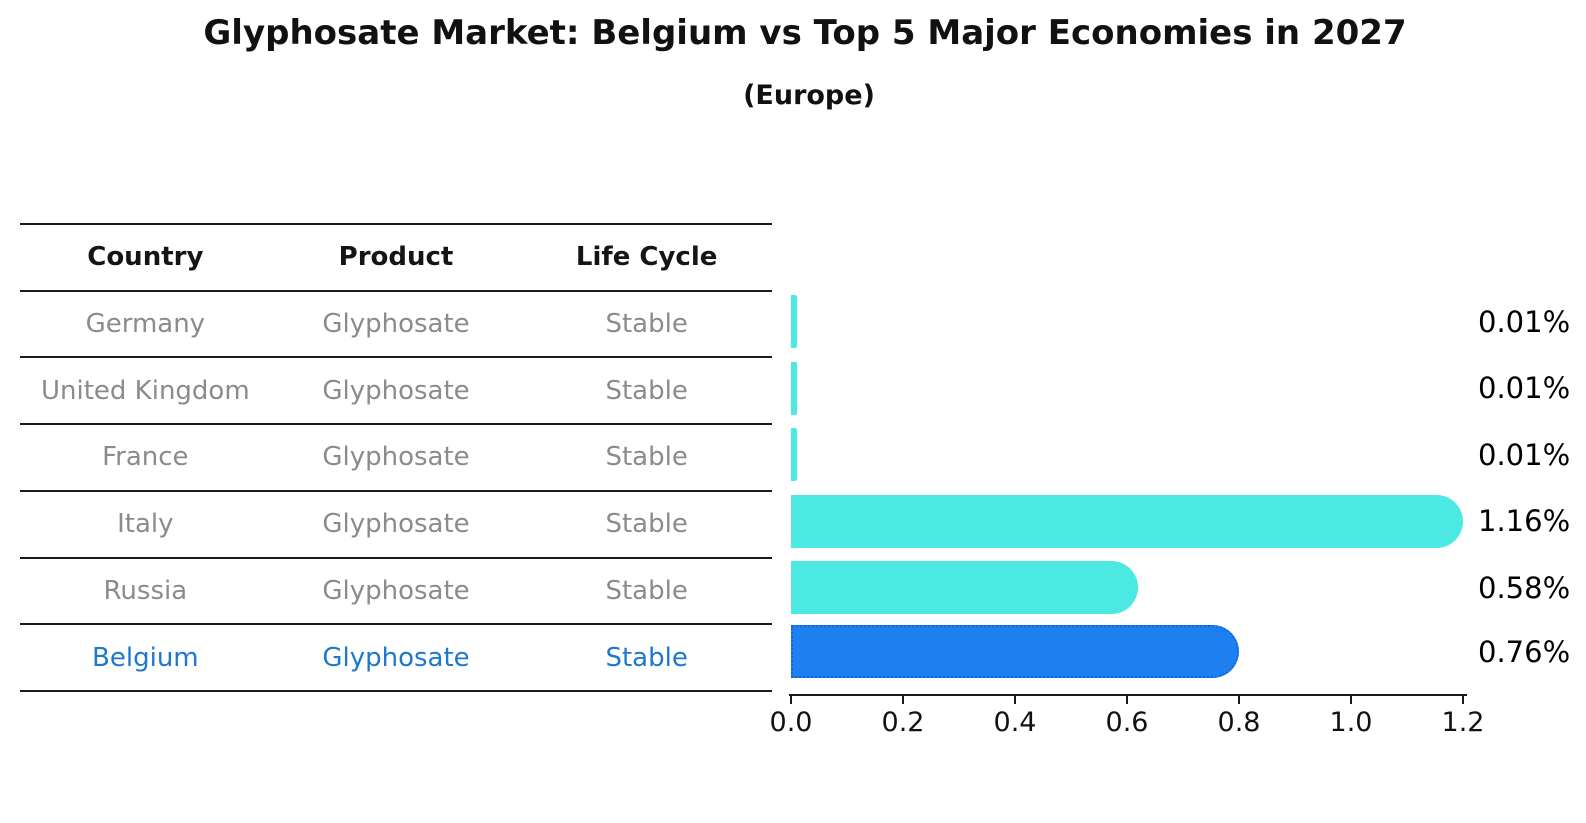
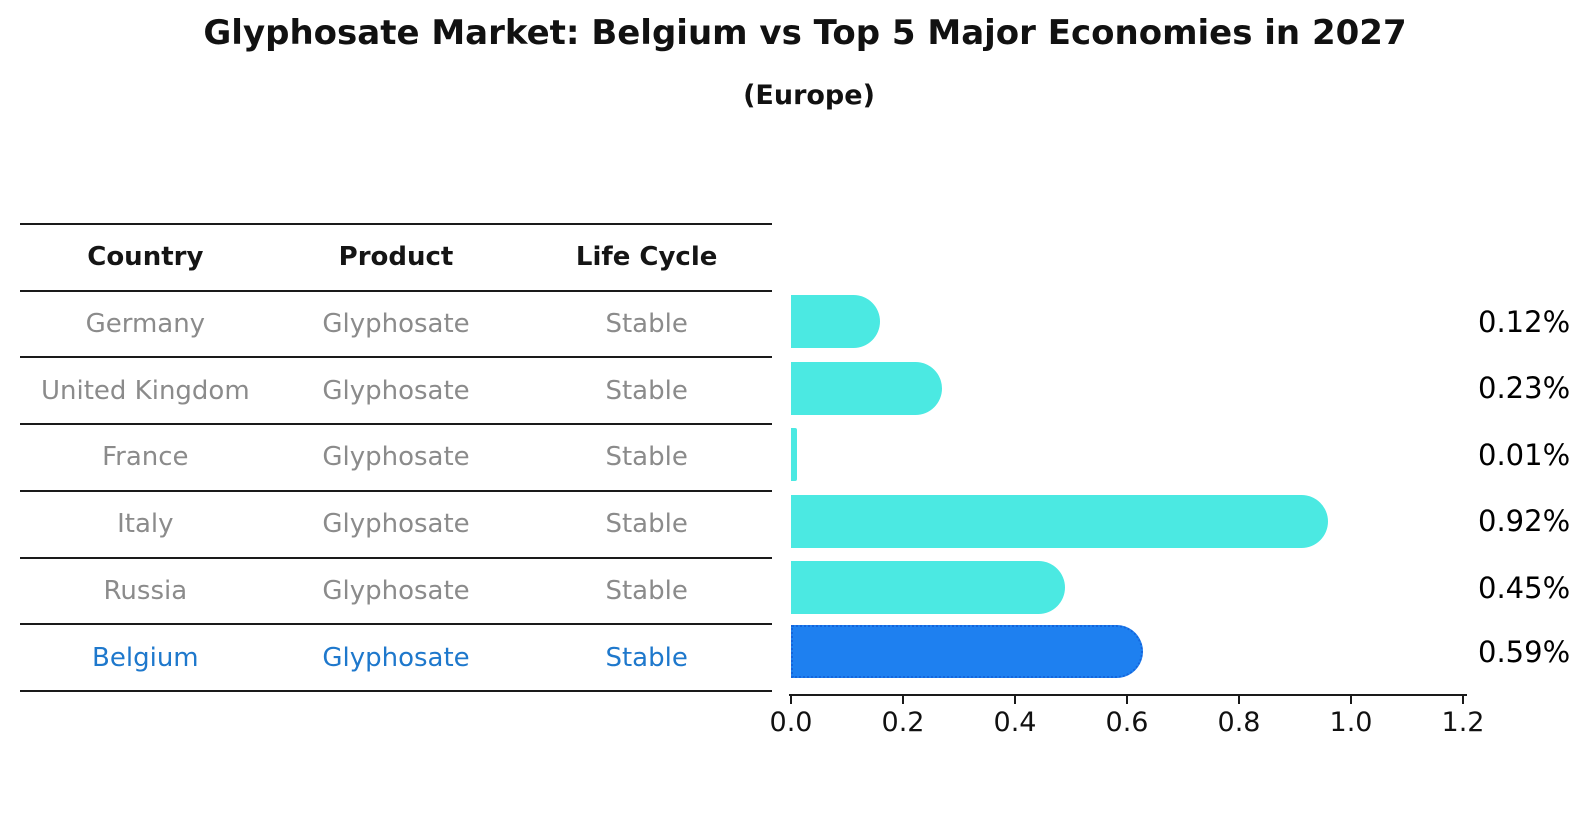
Germany: 0.01% -> 0.12%
United Kingdom: 0.01% -> 0.23%
Italy: 1.16% -> 0.92%
Russia: 0.58% -> 0.45%
Belgium: 0.76% -> 0.59%
